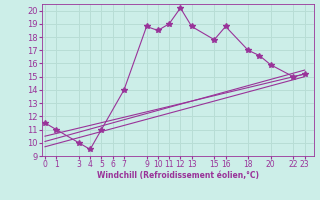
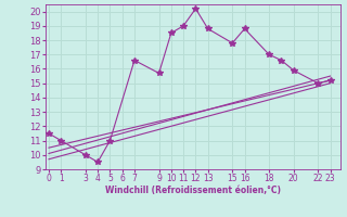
7: 14.0 -> 16.6
9: 18.8 -> 15.7
